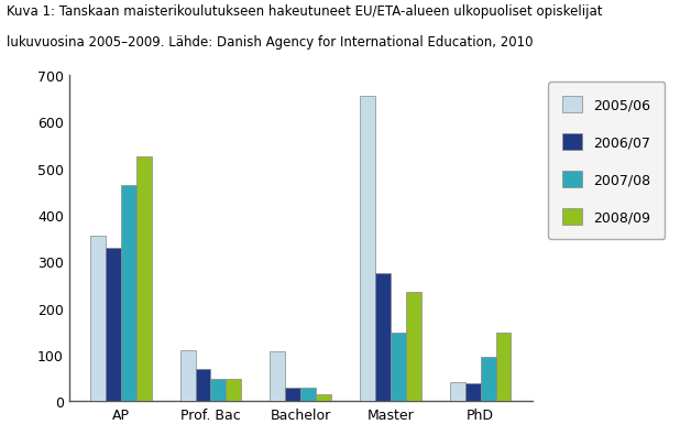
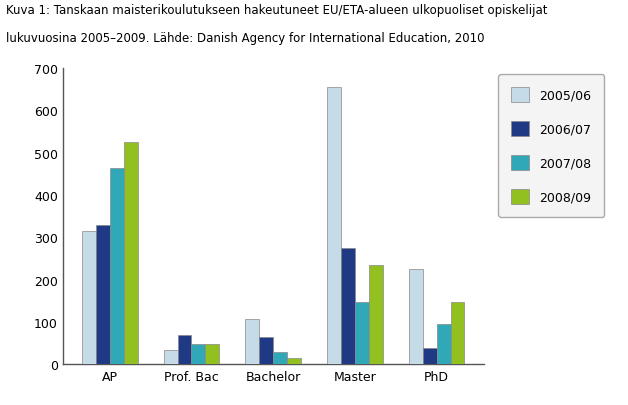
2005/06/AP: 355 -> 315
2005/06/Prof. Bac: 110 -> 35
2006/07/Bachelor: 30 -> 65
2005/06/PhD: 40 -> 225
